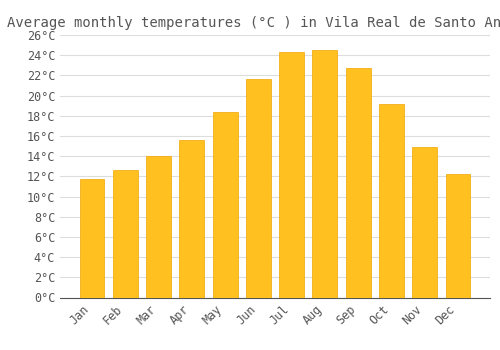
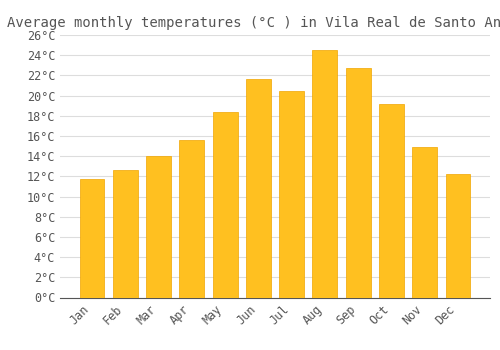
Jul: 24.3°C -> 20.5°C
